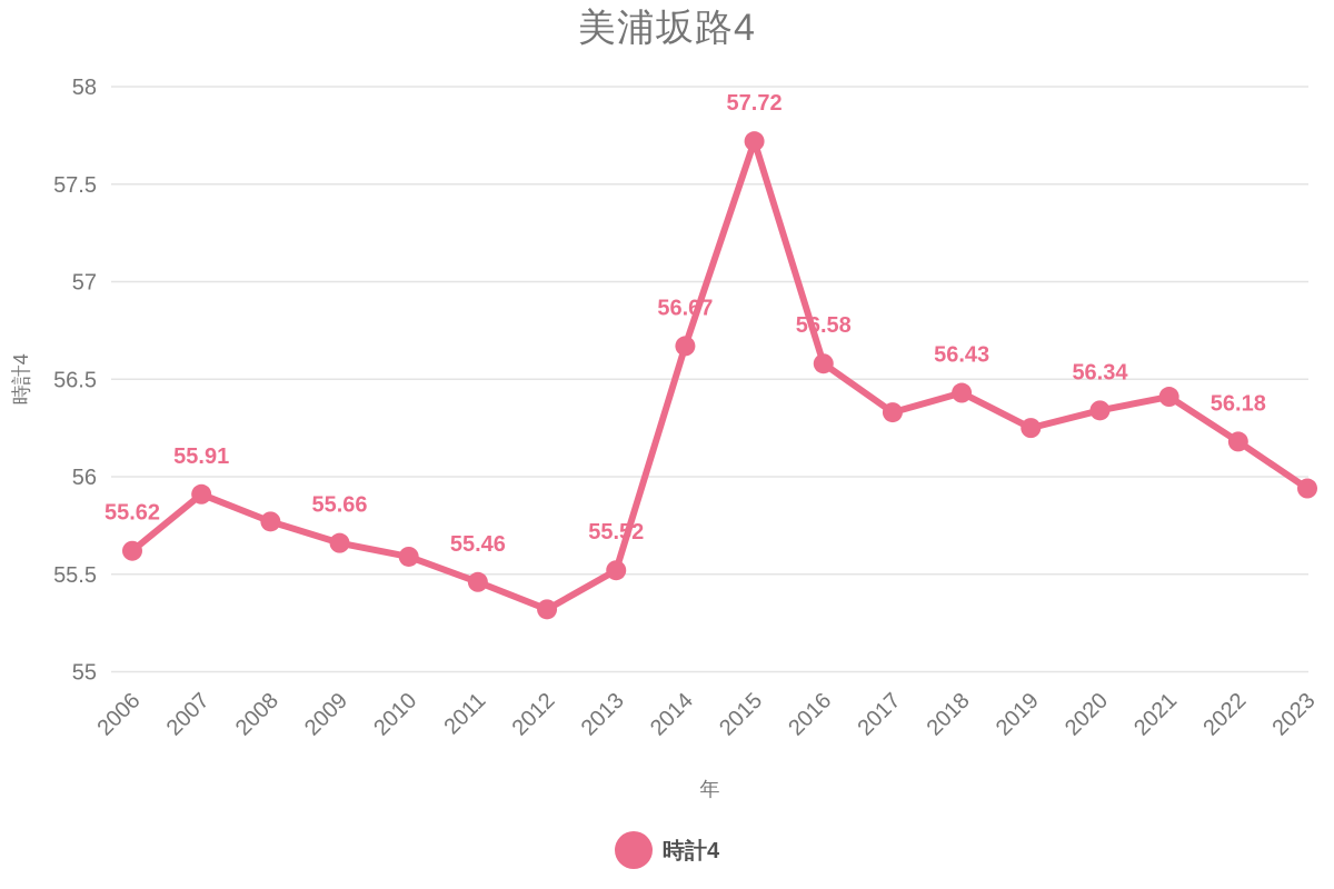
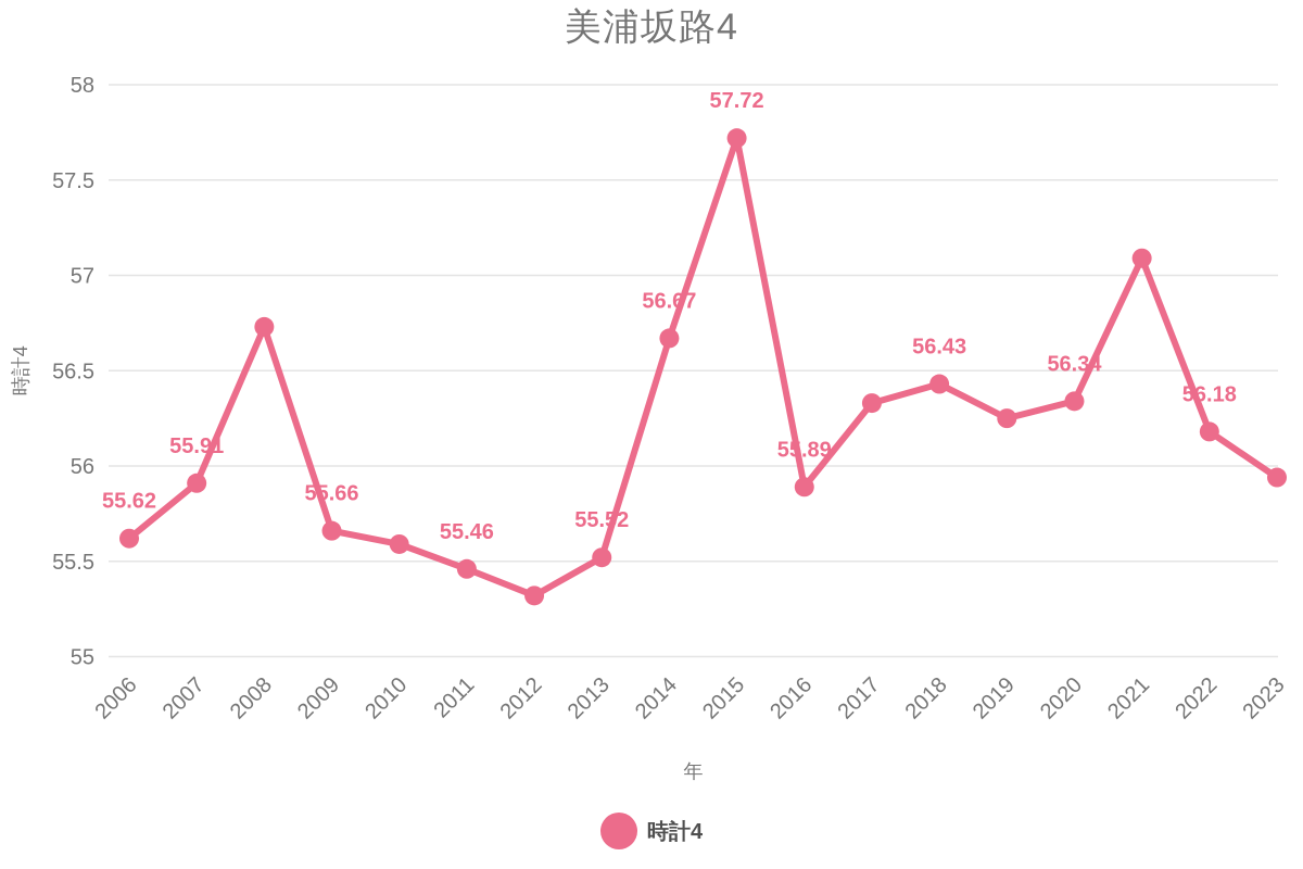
2008: 55.77 -> 56.73
2016: 56.58 -> 55.89
2021: 56.41 -> 57.09
